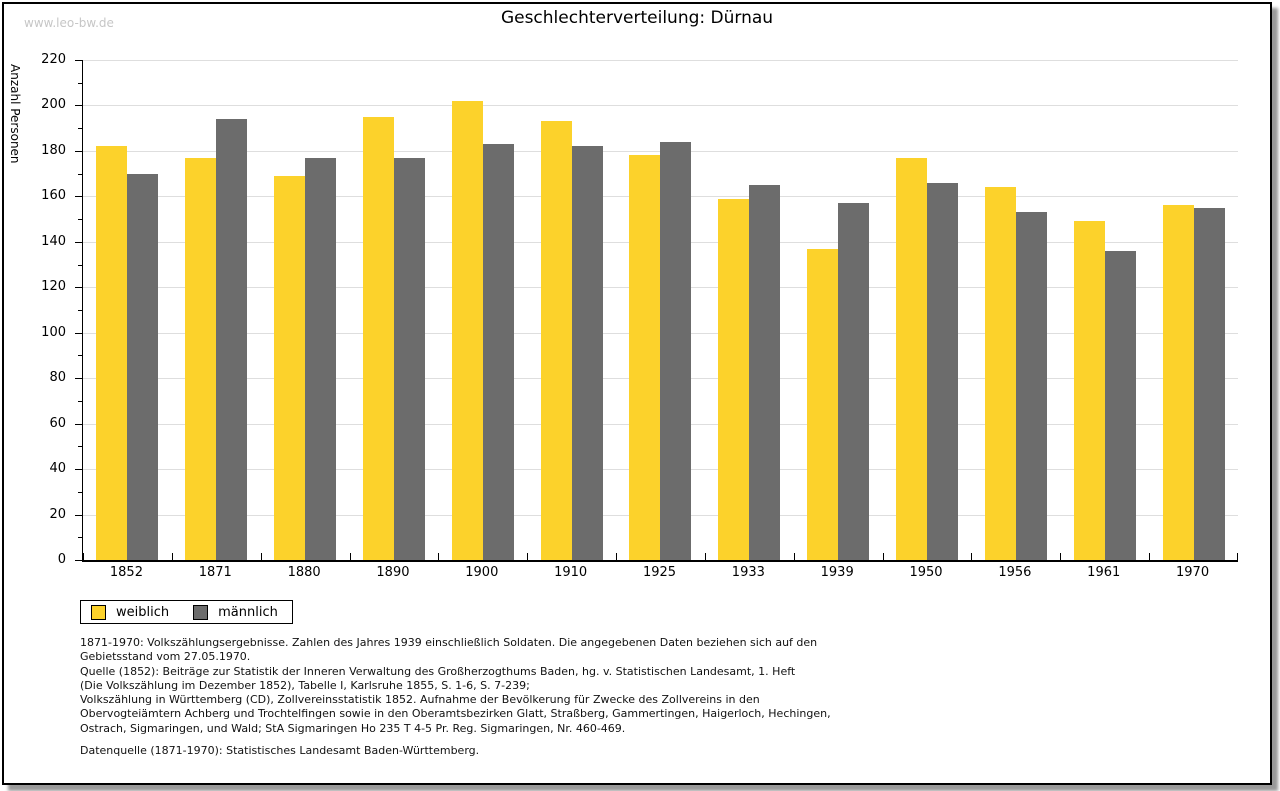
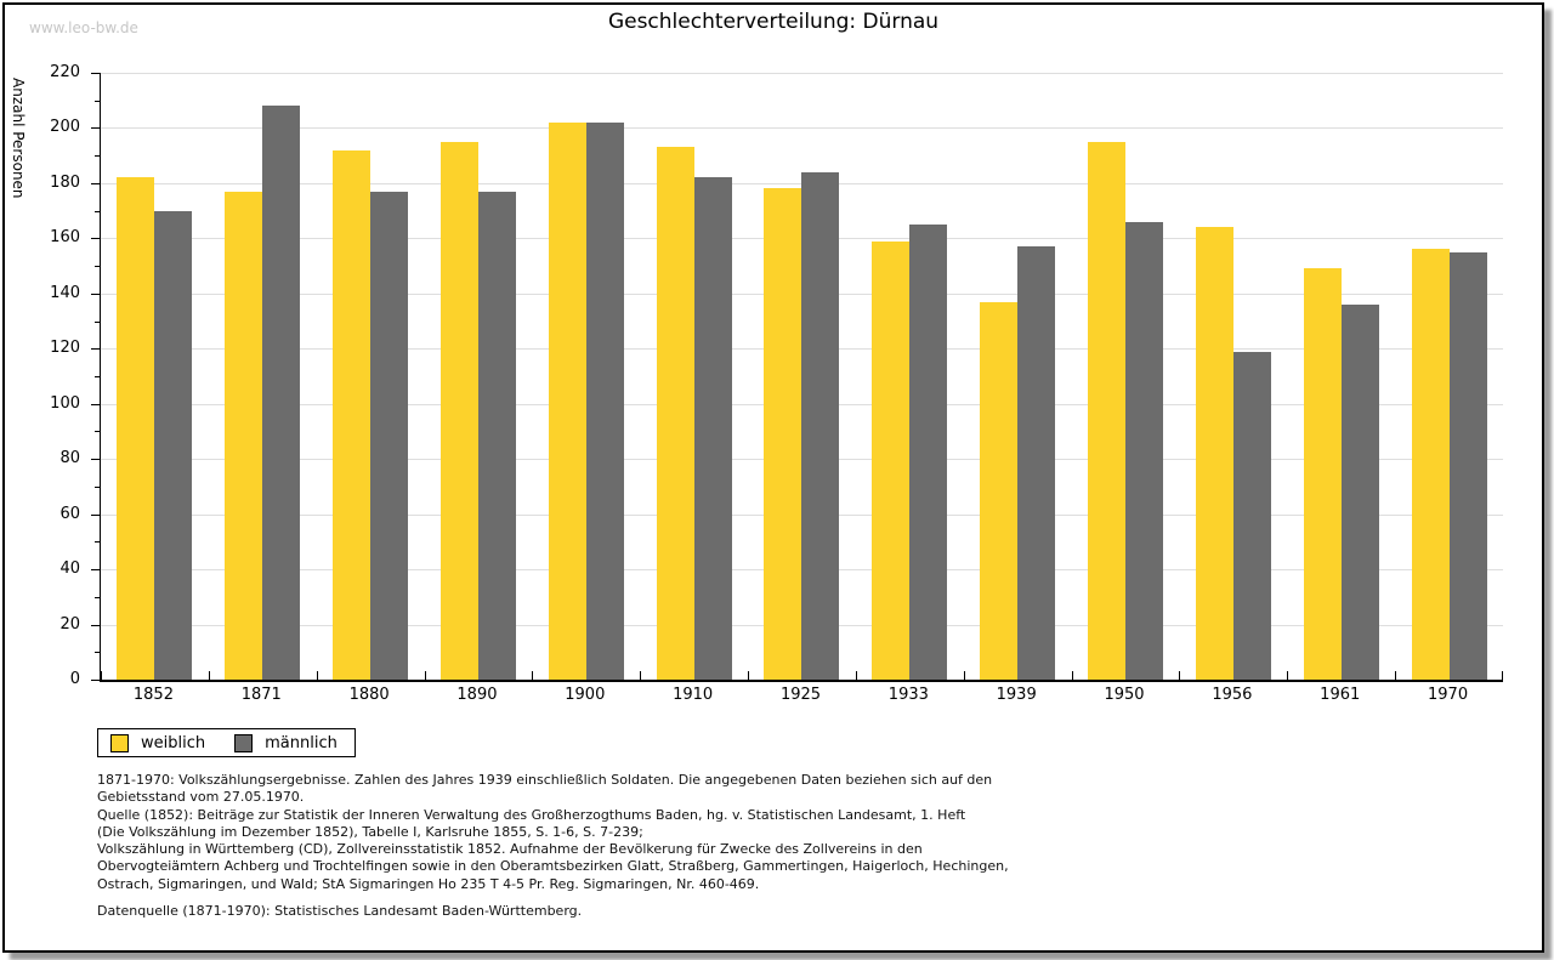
männlich/1871: 194 -> 208
weiblich/1880: 169 -> 192
männlich/1900: 183 -> 202
weiblich/1950: 177 -> 195
männlich/1956: 153 -> 119
